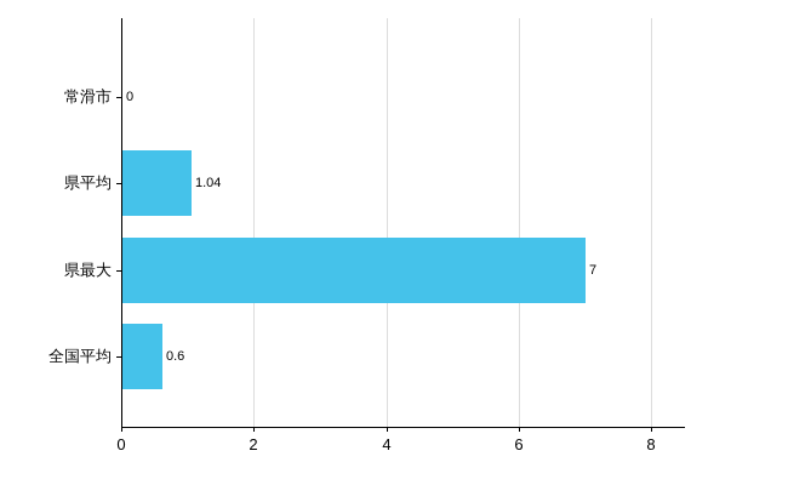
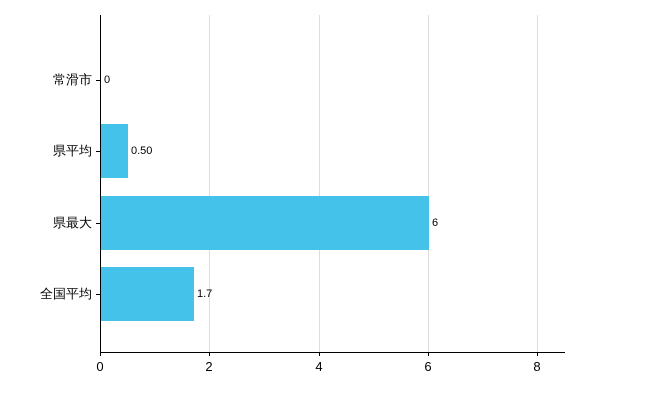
県平均: 1.04 -> 0.50
県最大: 7 -> 6
全国平均: 0.6 -> 1.7
